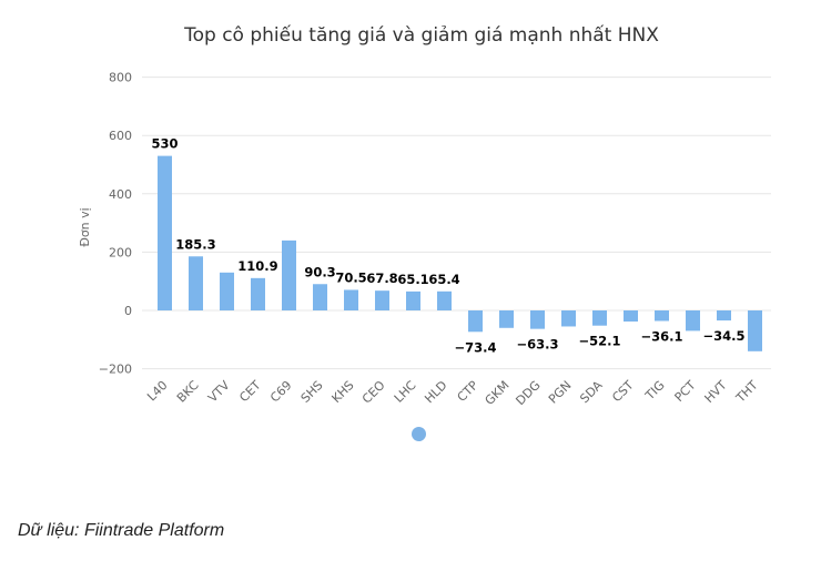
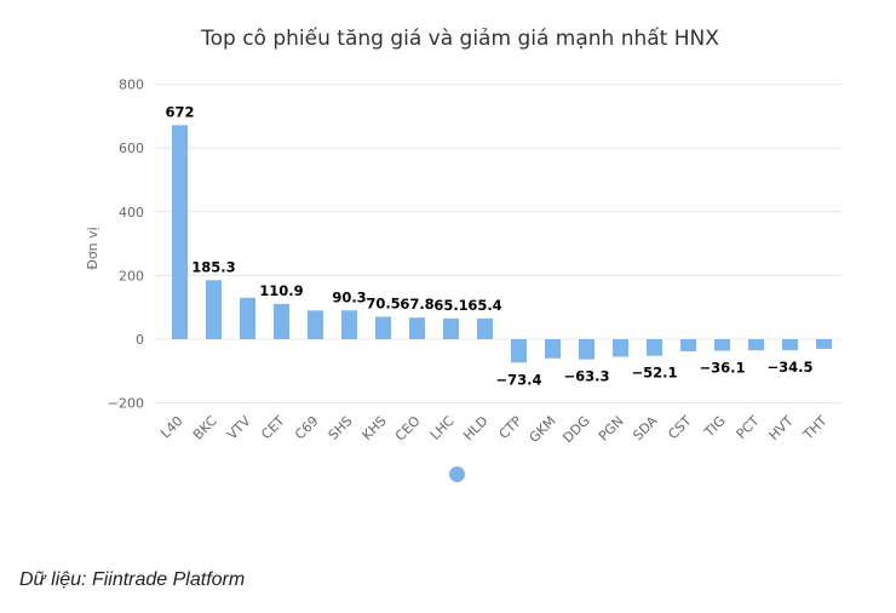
L40: 530 -> 672
C69: 240 -> 90
PCT: -70 -> -40
THT: -140 -> -30
